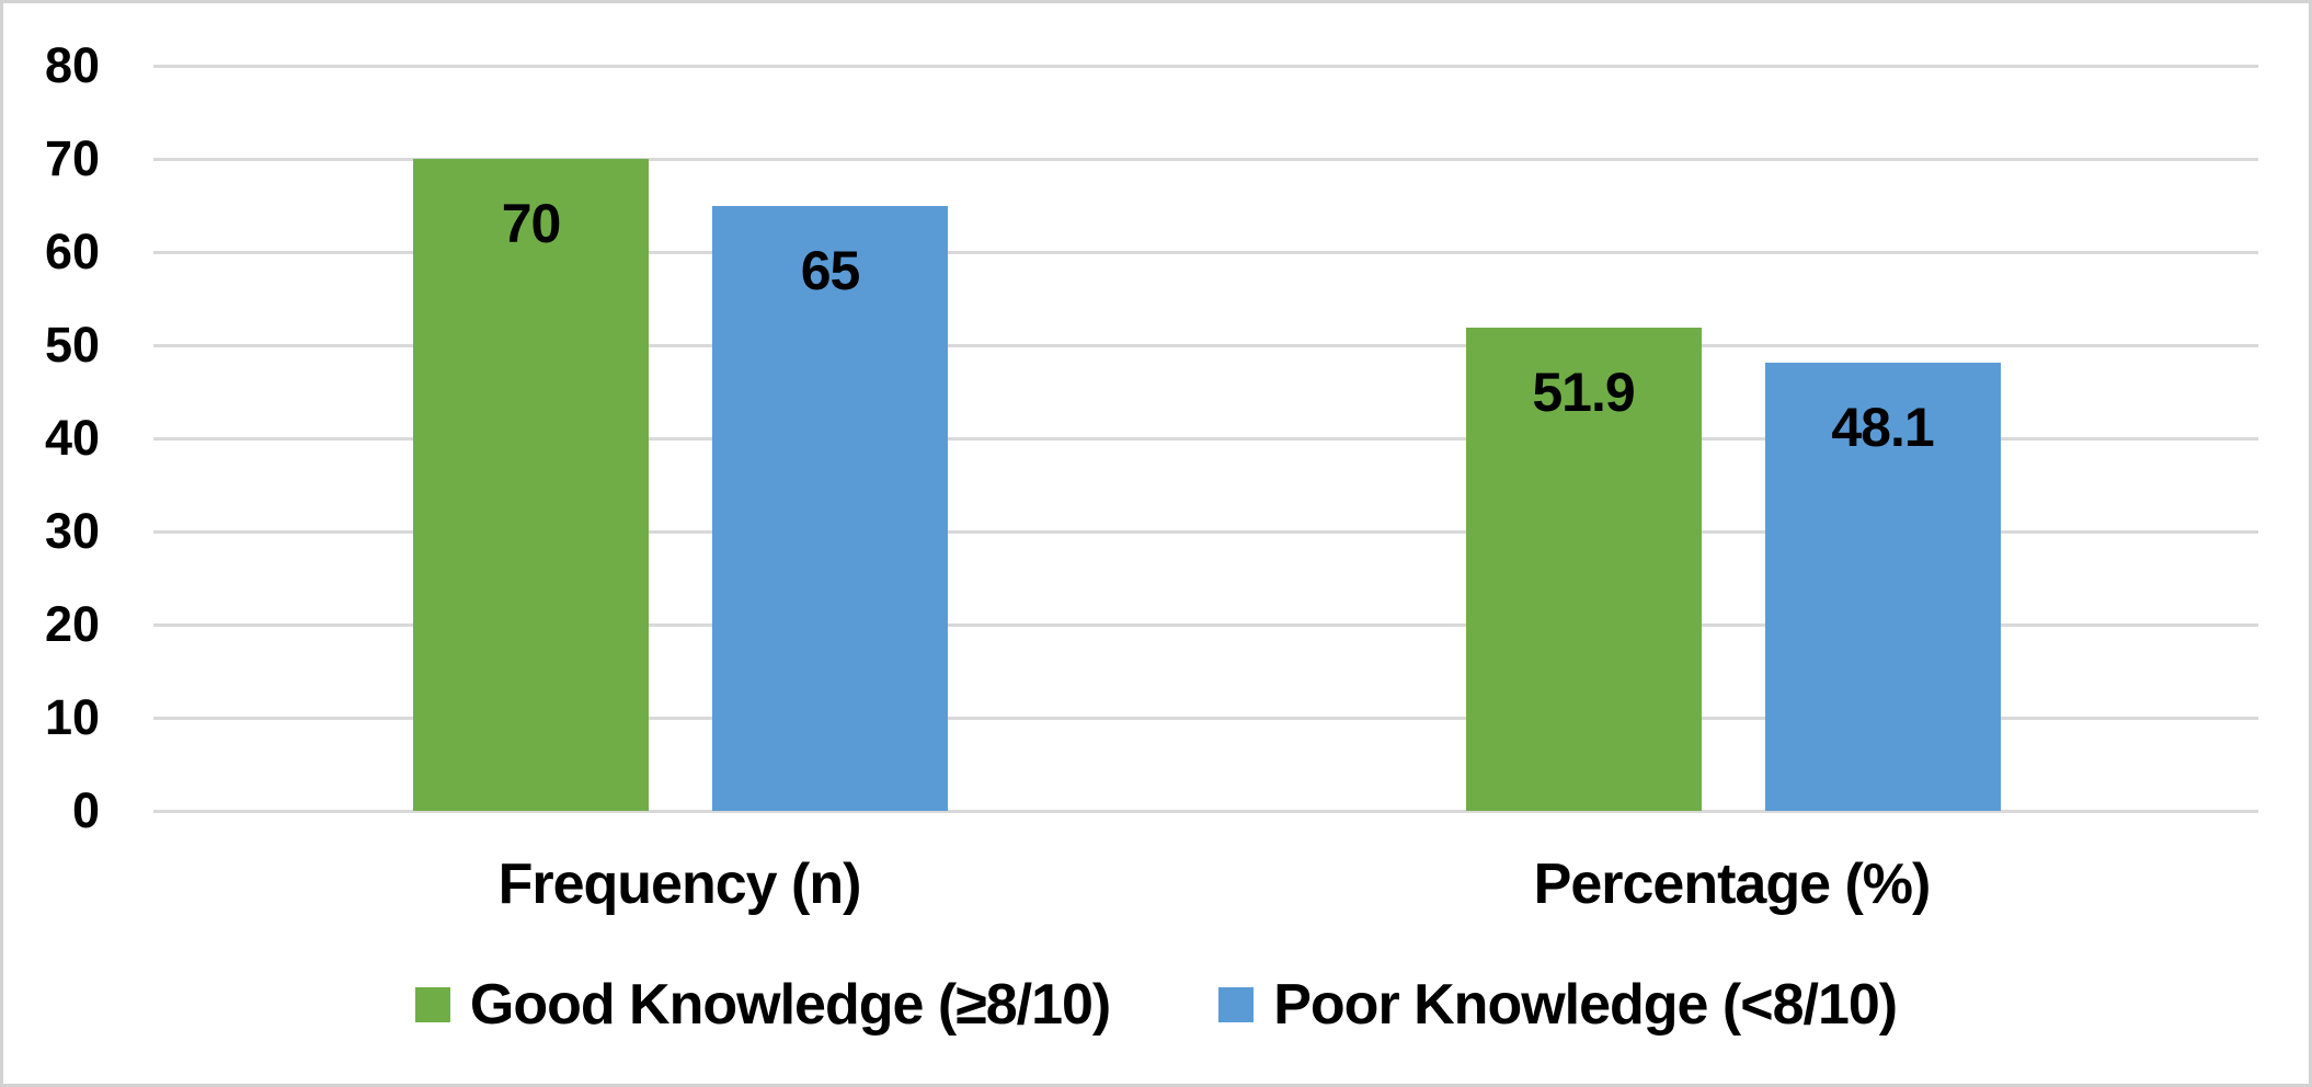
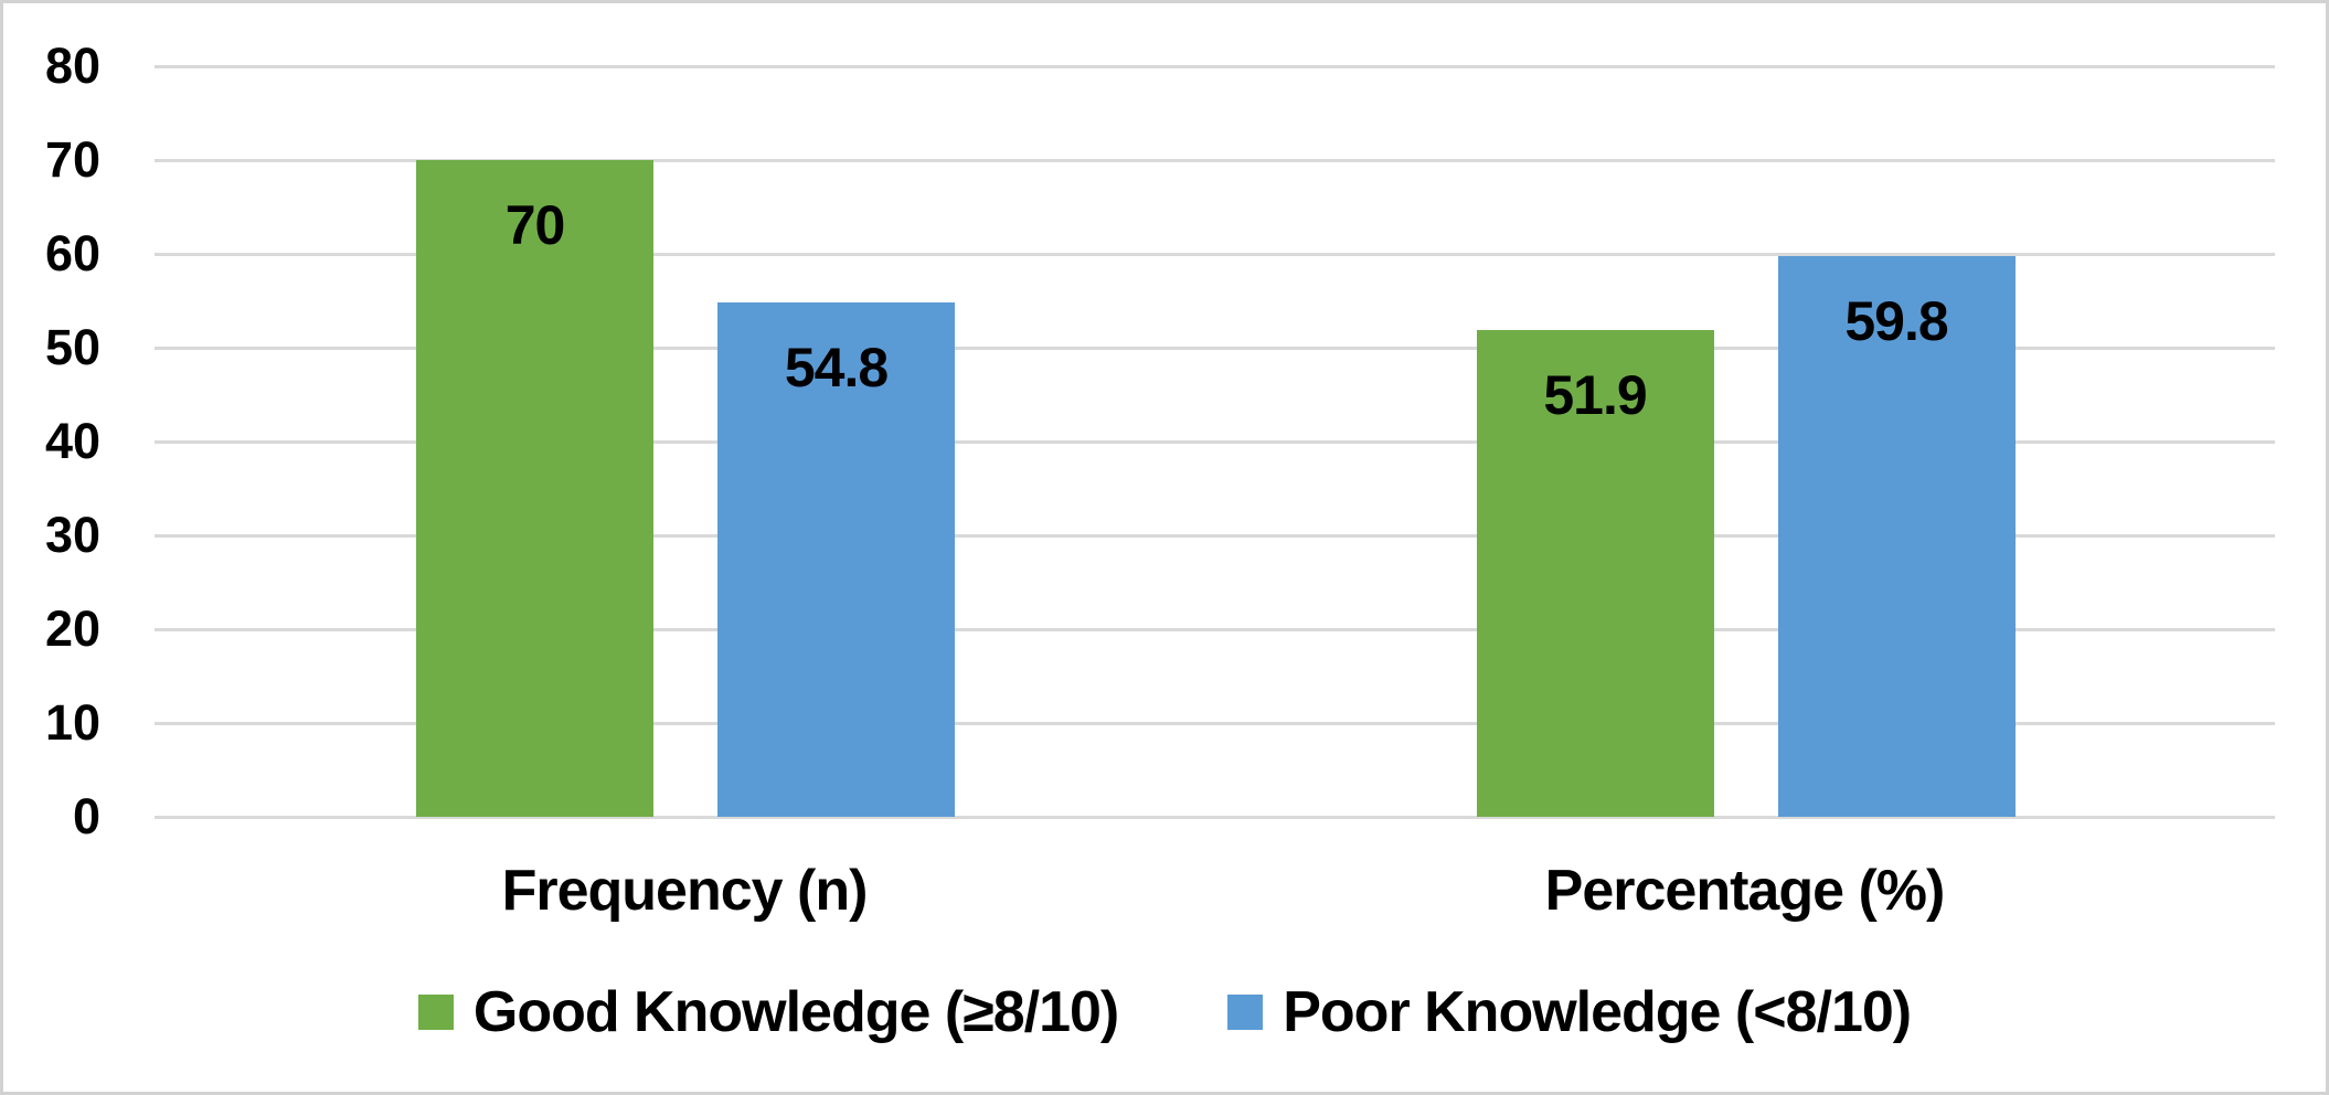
Poor Knowledge (<8/10)/Frequency (n): 65 -> 54.8
Poor Knowledge (<8/10)/Percentage (%): 48.1 -> 59.8
